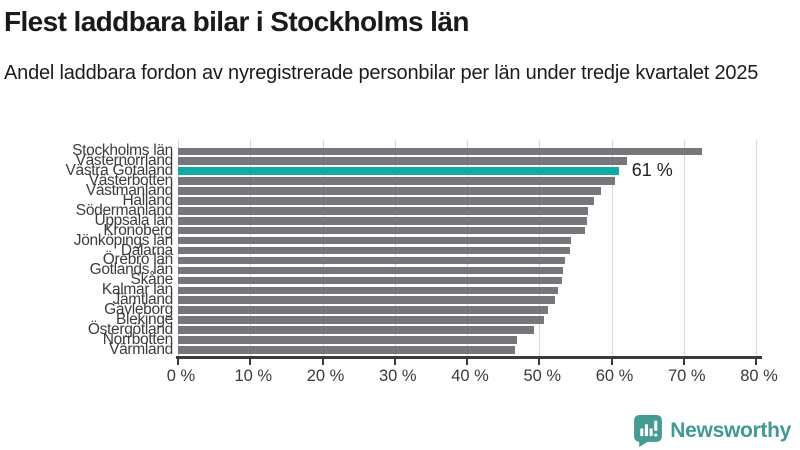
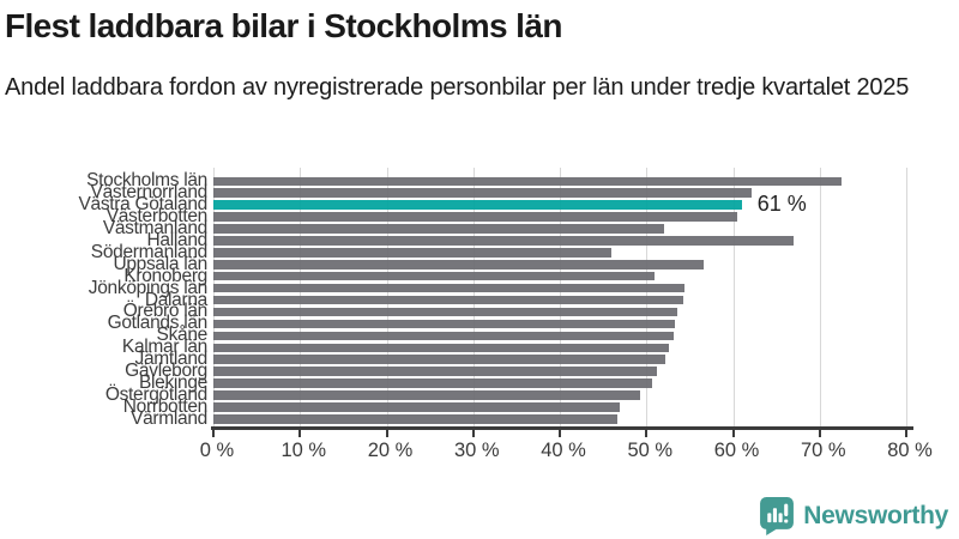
Västmanland: 59% -> 52%
Halland: 58% -> 67%
Södermanland: 57% -> 46%
Kronoberg: 56% -> 51%
